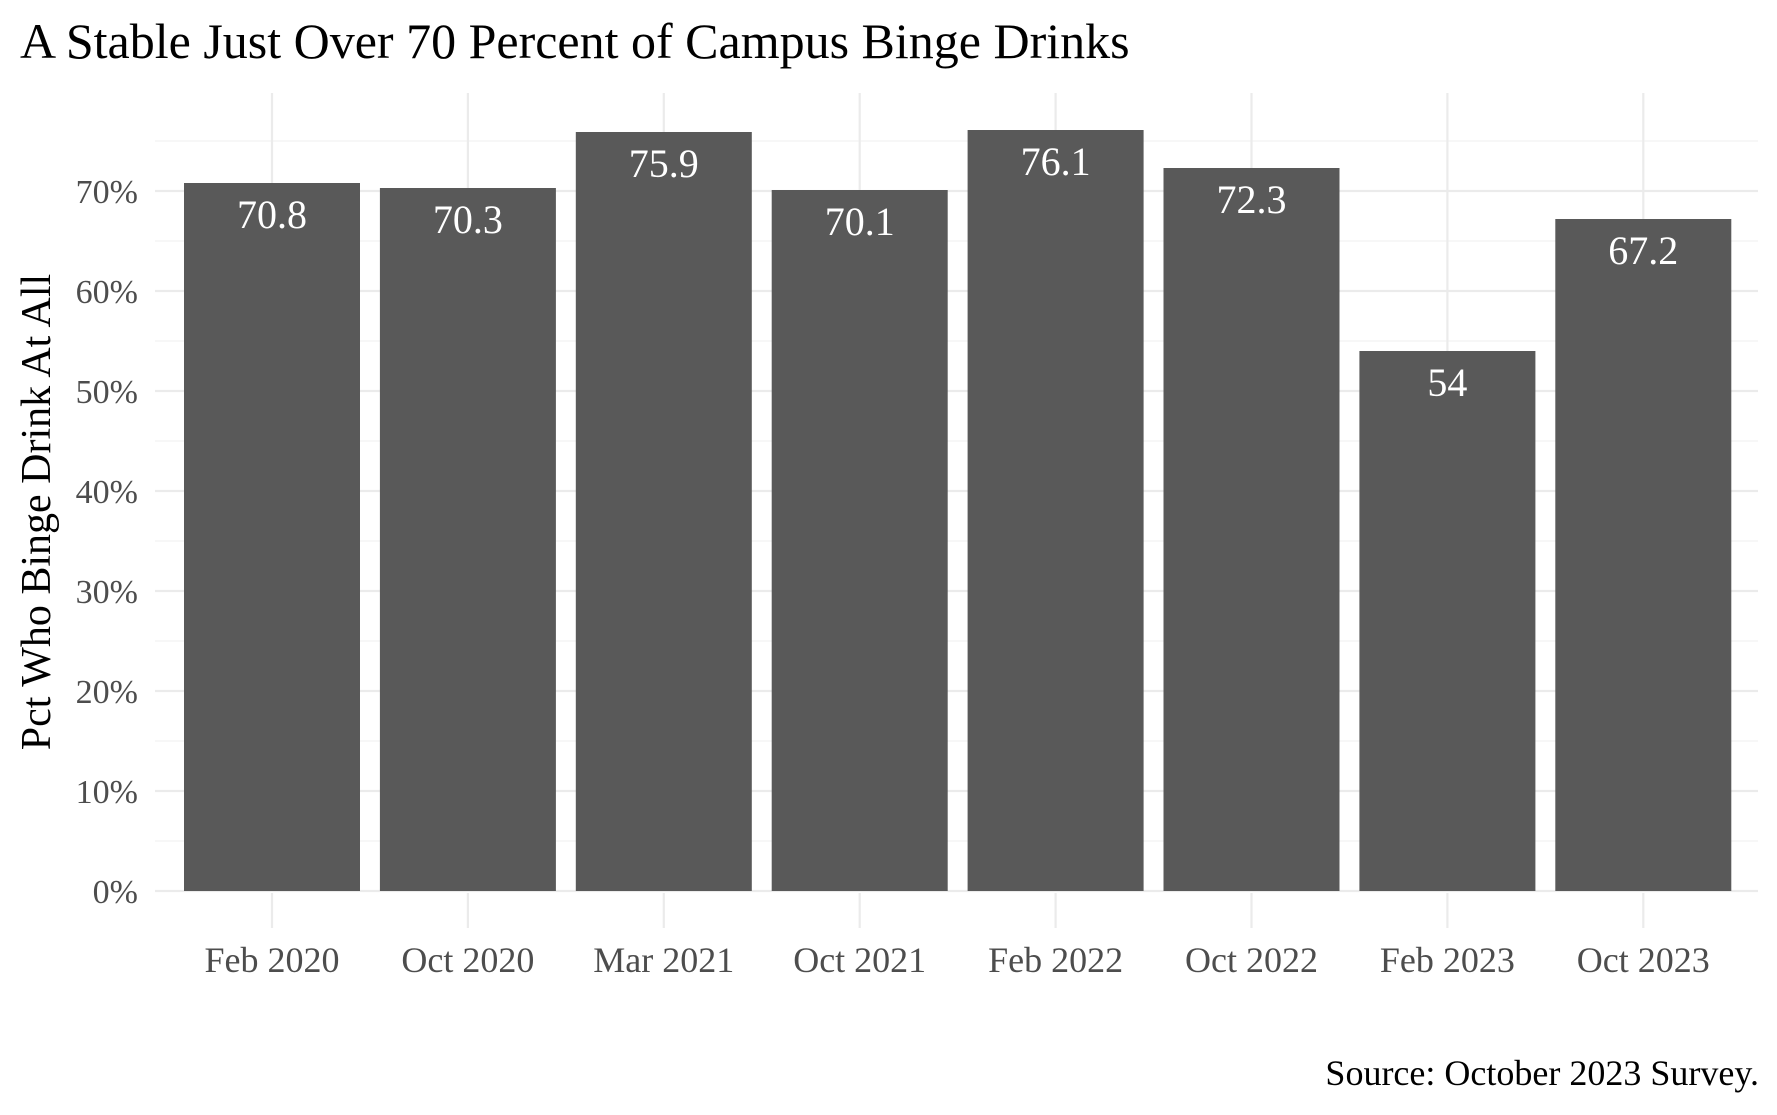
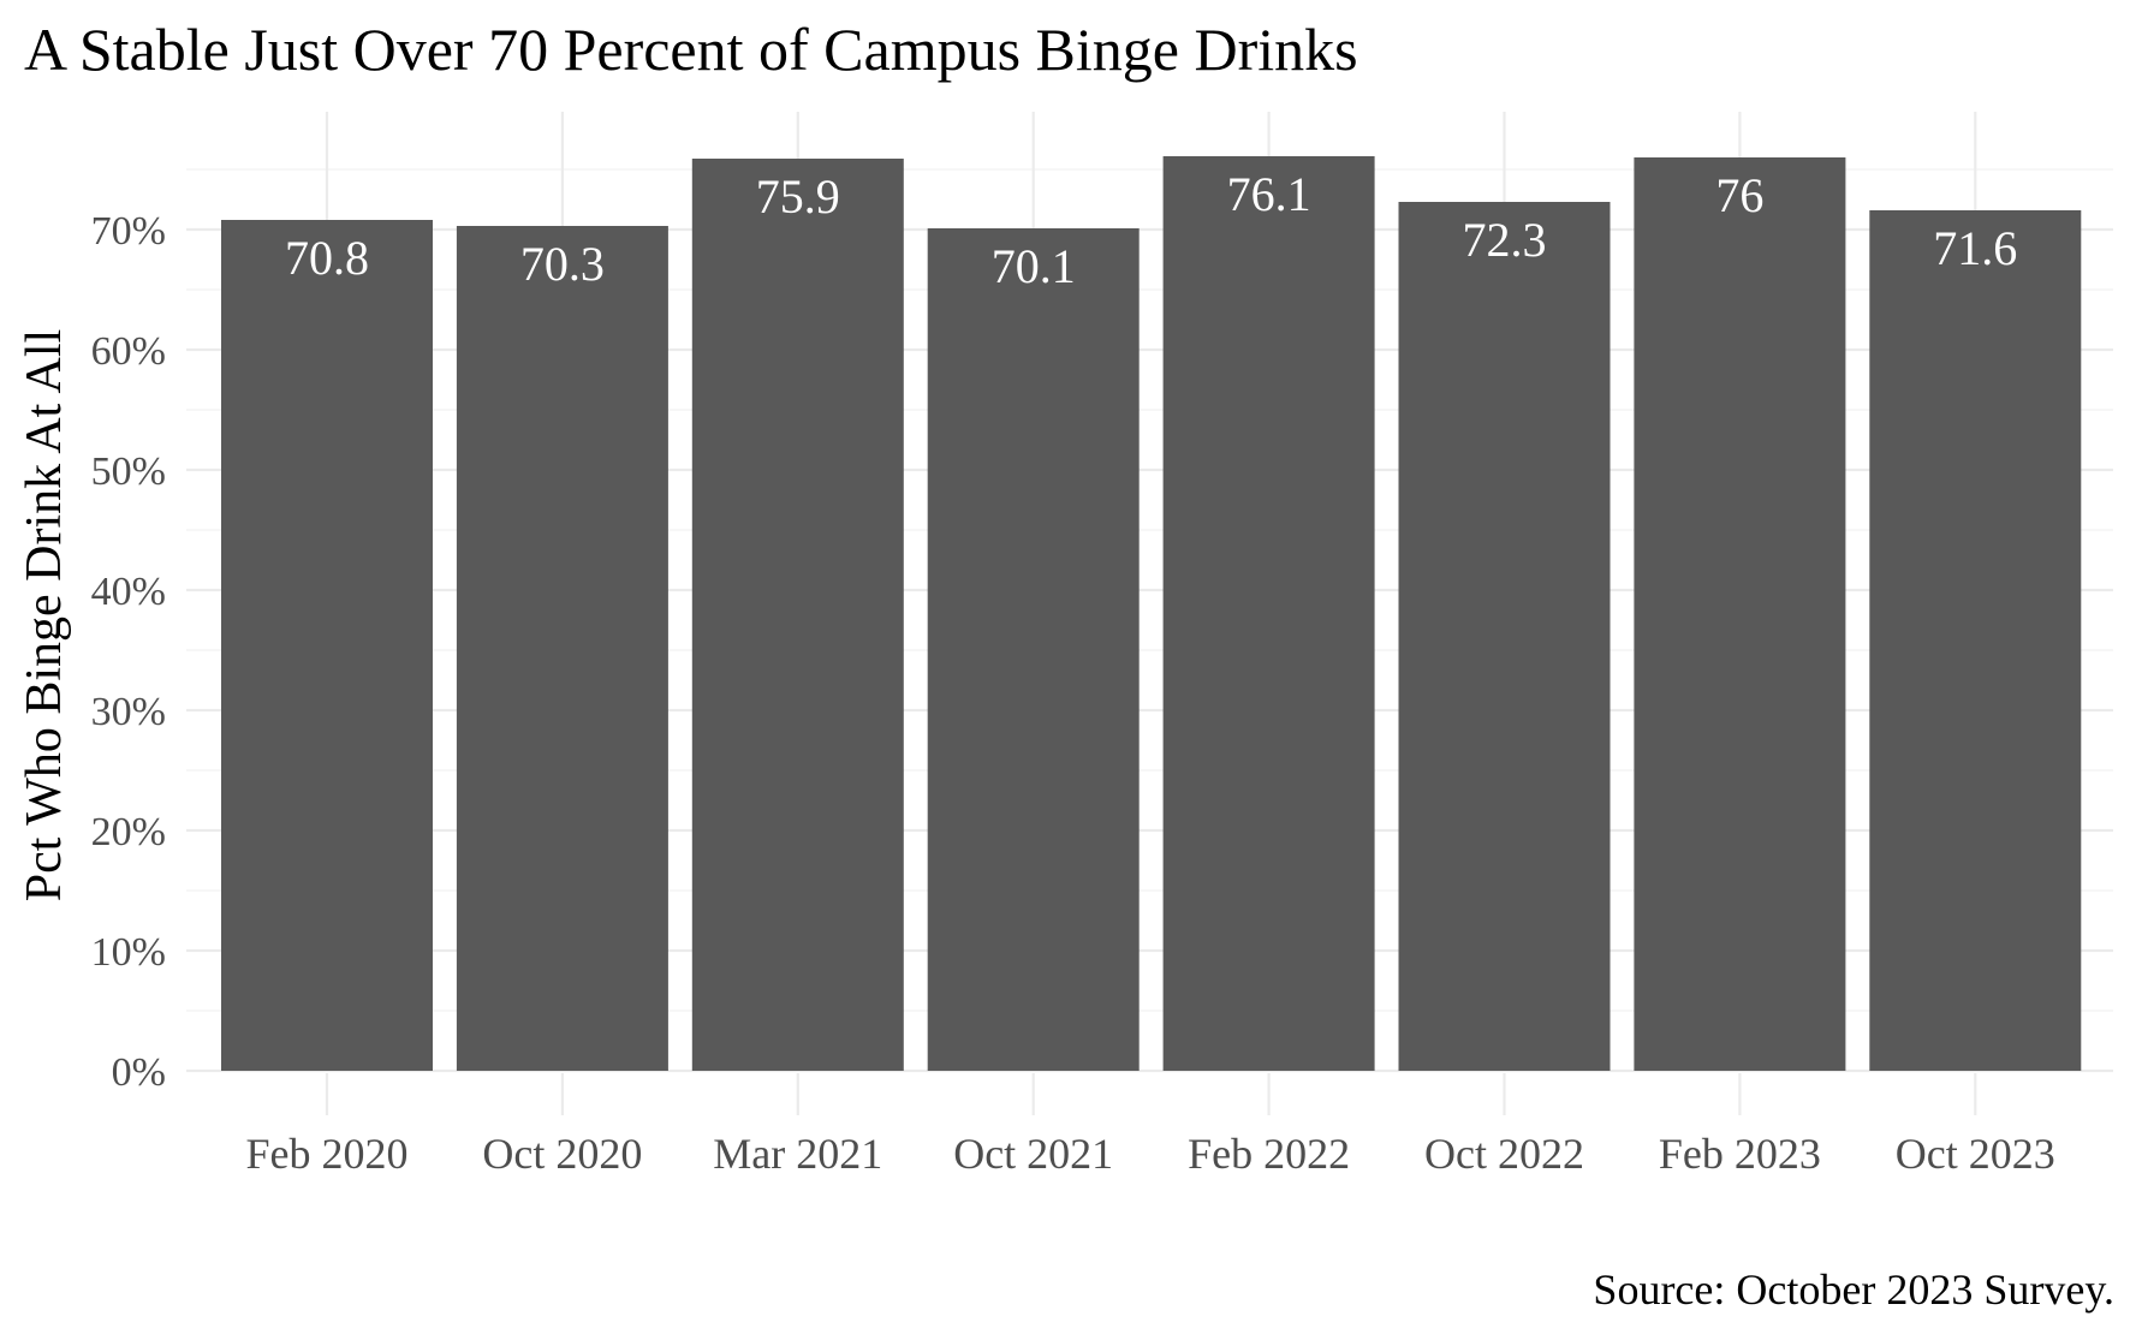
Feb 2023: 54 -> 76
Oct 2023: 67.2 -> 71.6
